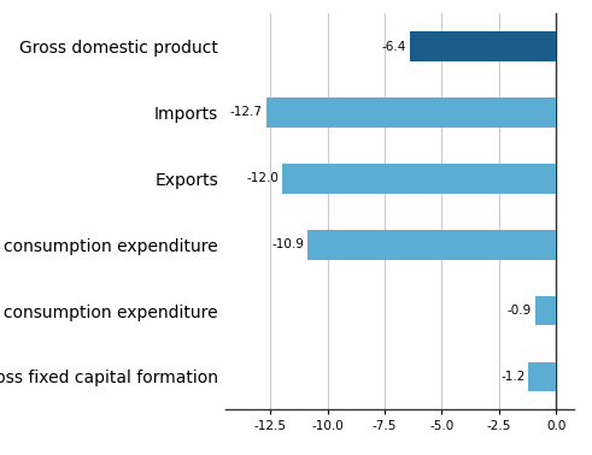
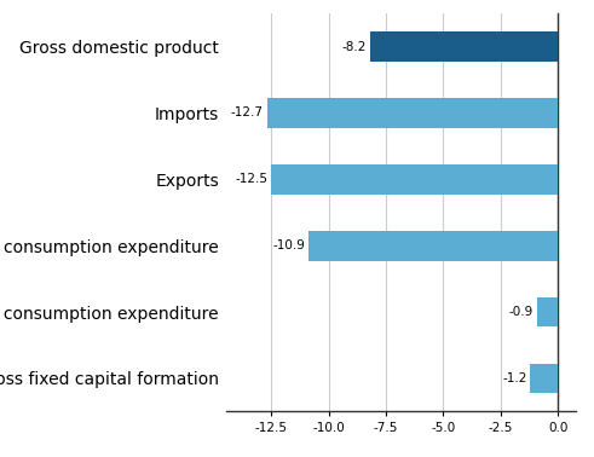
Gross domestic product: -6.4 -> -8.2
Exports: -12.0 -> -12.5
